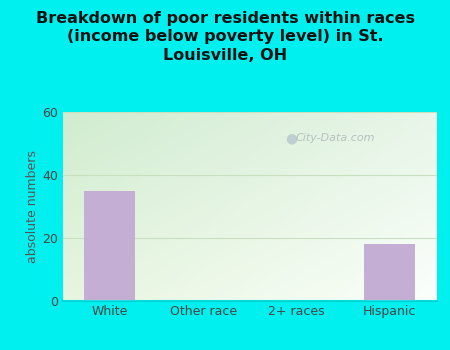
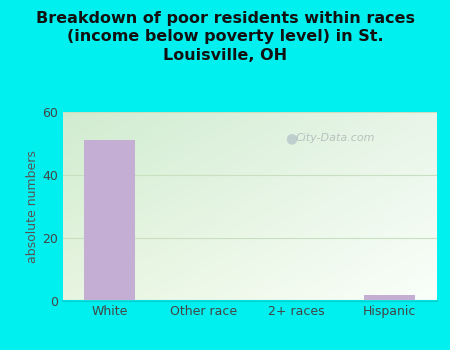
White: 35 -> 51
Hispanic: 18 -> 2
